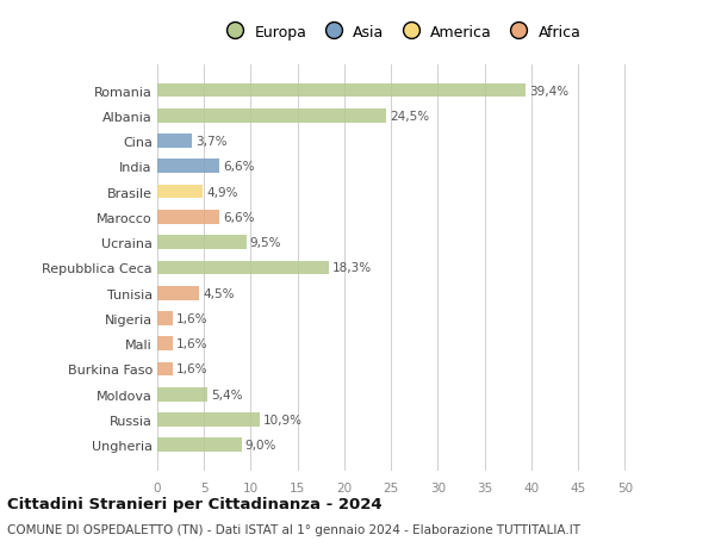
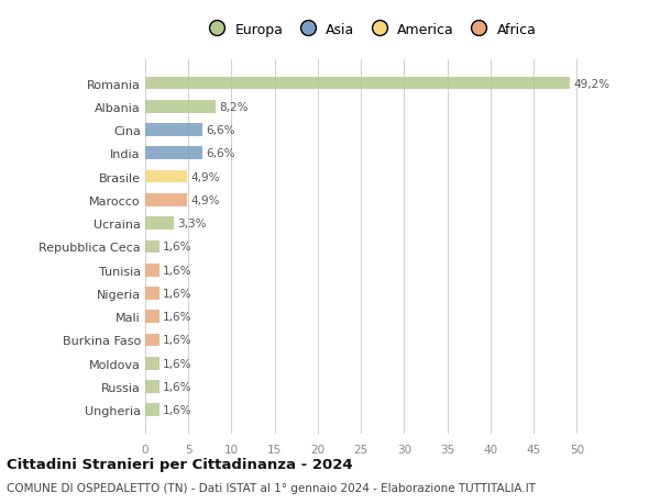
Romania: 39,4% -> 49,2%
Albania: 24,5% -> 8,2%
Cina: 3,7% -> 6,6%
Marocco: 6,6% -> 4,9%
Ucraina: 9,5% -> 3,3%
Repubblica Ceca: 18,3% -> 1,6%
Tunisia: 4,5% -> 1,6%
Moldova: 5,4% -> 1,6%
Russia: 10,9% -> 1,6%
Ungheria: 9,0% -> 1,6%
